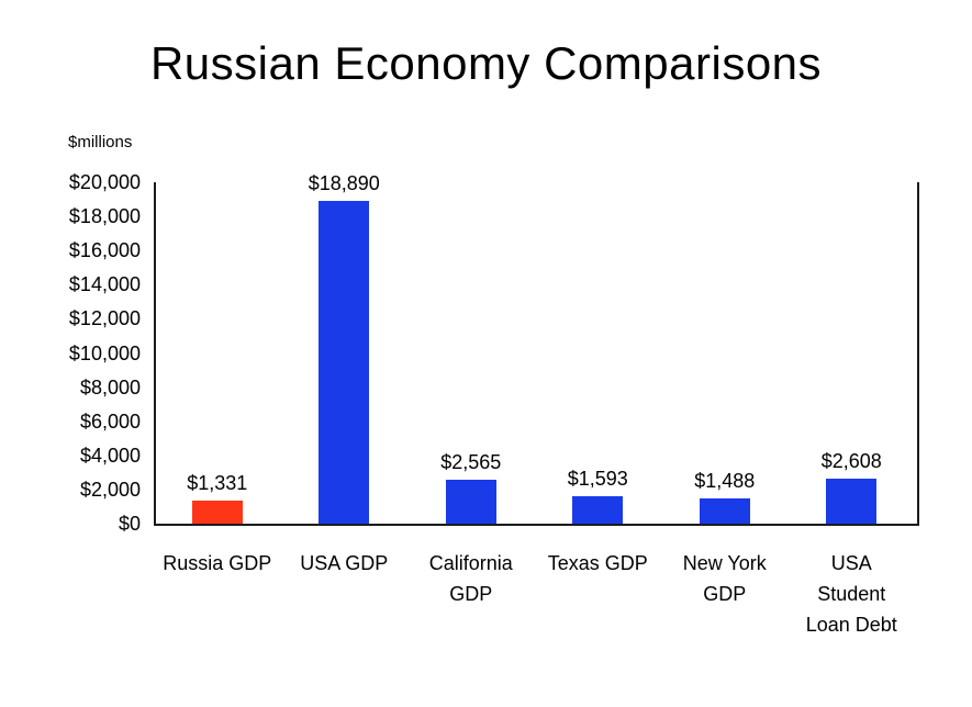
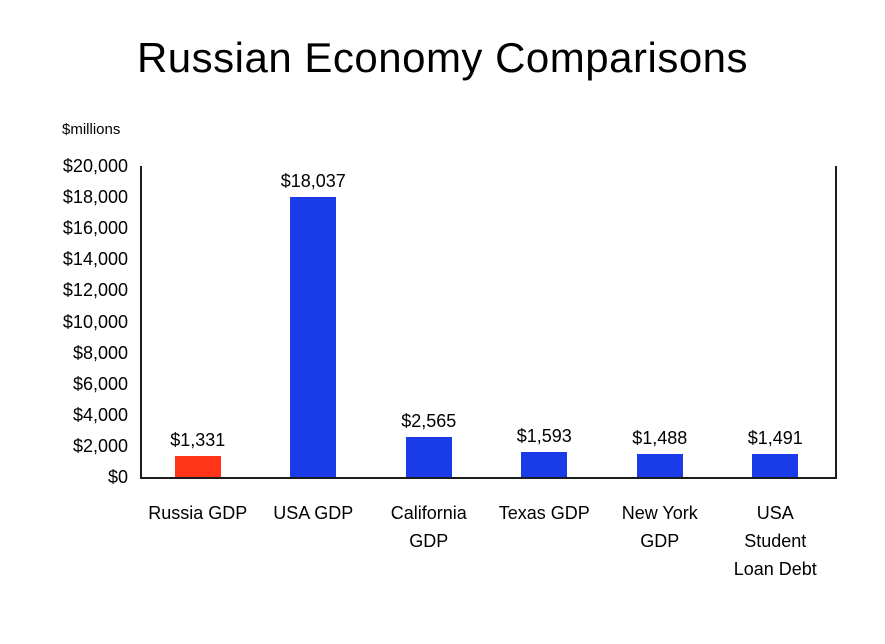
USA GDP: $18,890 -> $18,037
USA Student Loan Debt: $2,608 -> $1,491
